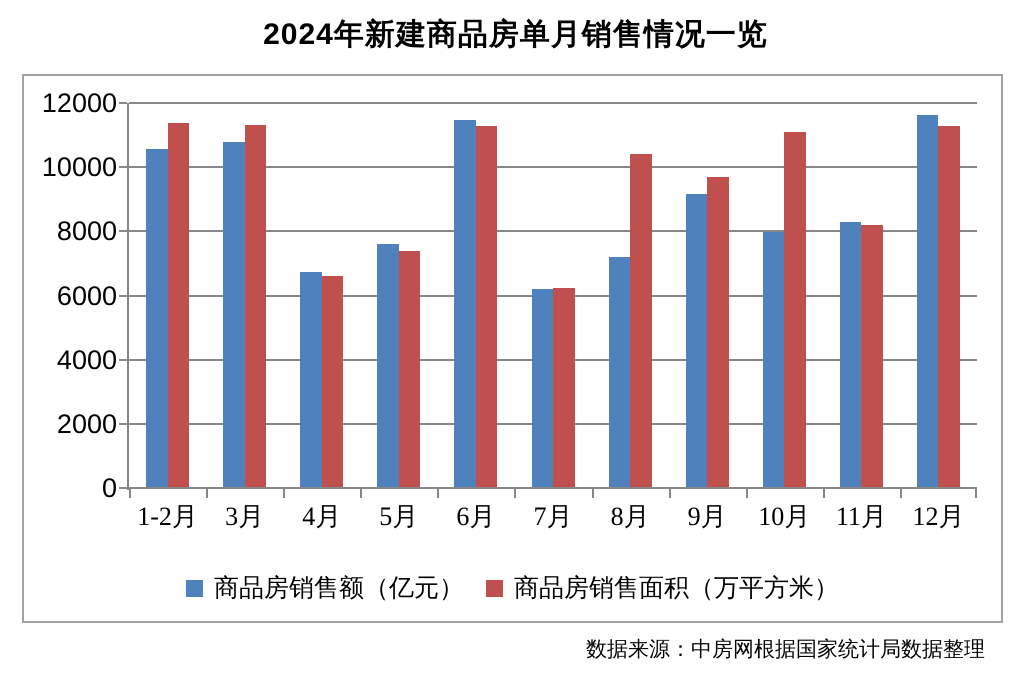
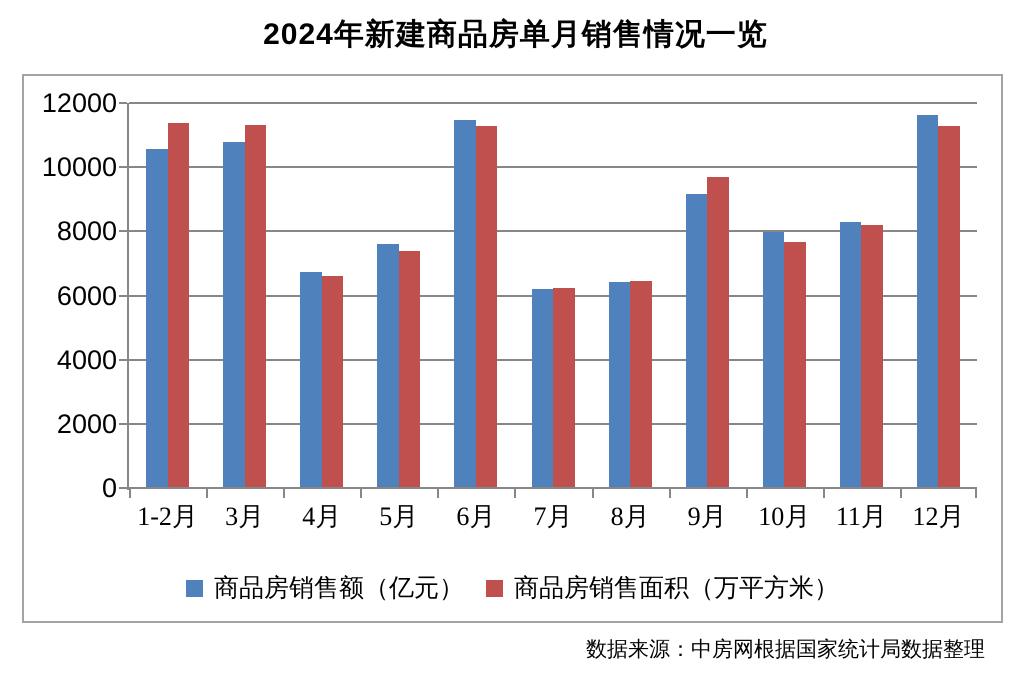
商品房销售额（亿元）/8月: 7200 -> 6400
商品房销售面积（万平方米）/8月: 10400 -> 6500
商品房销售面积（万平方米）/10月: 11100 -> 7600
